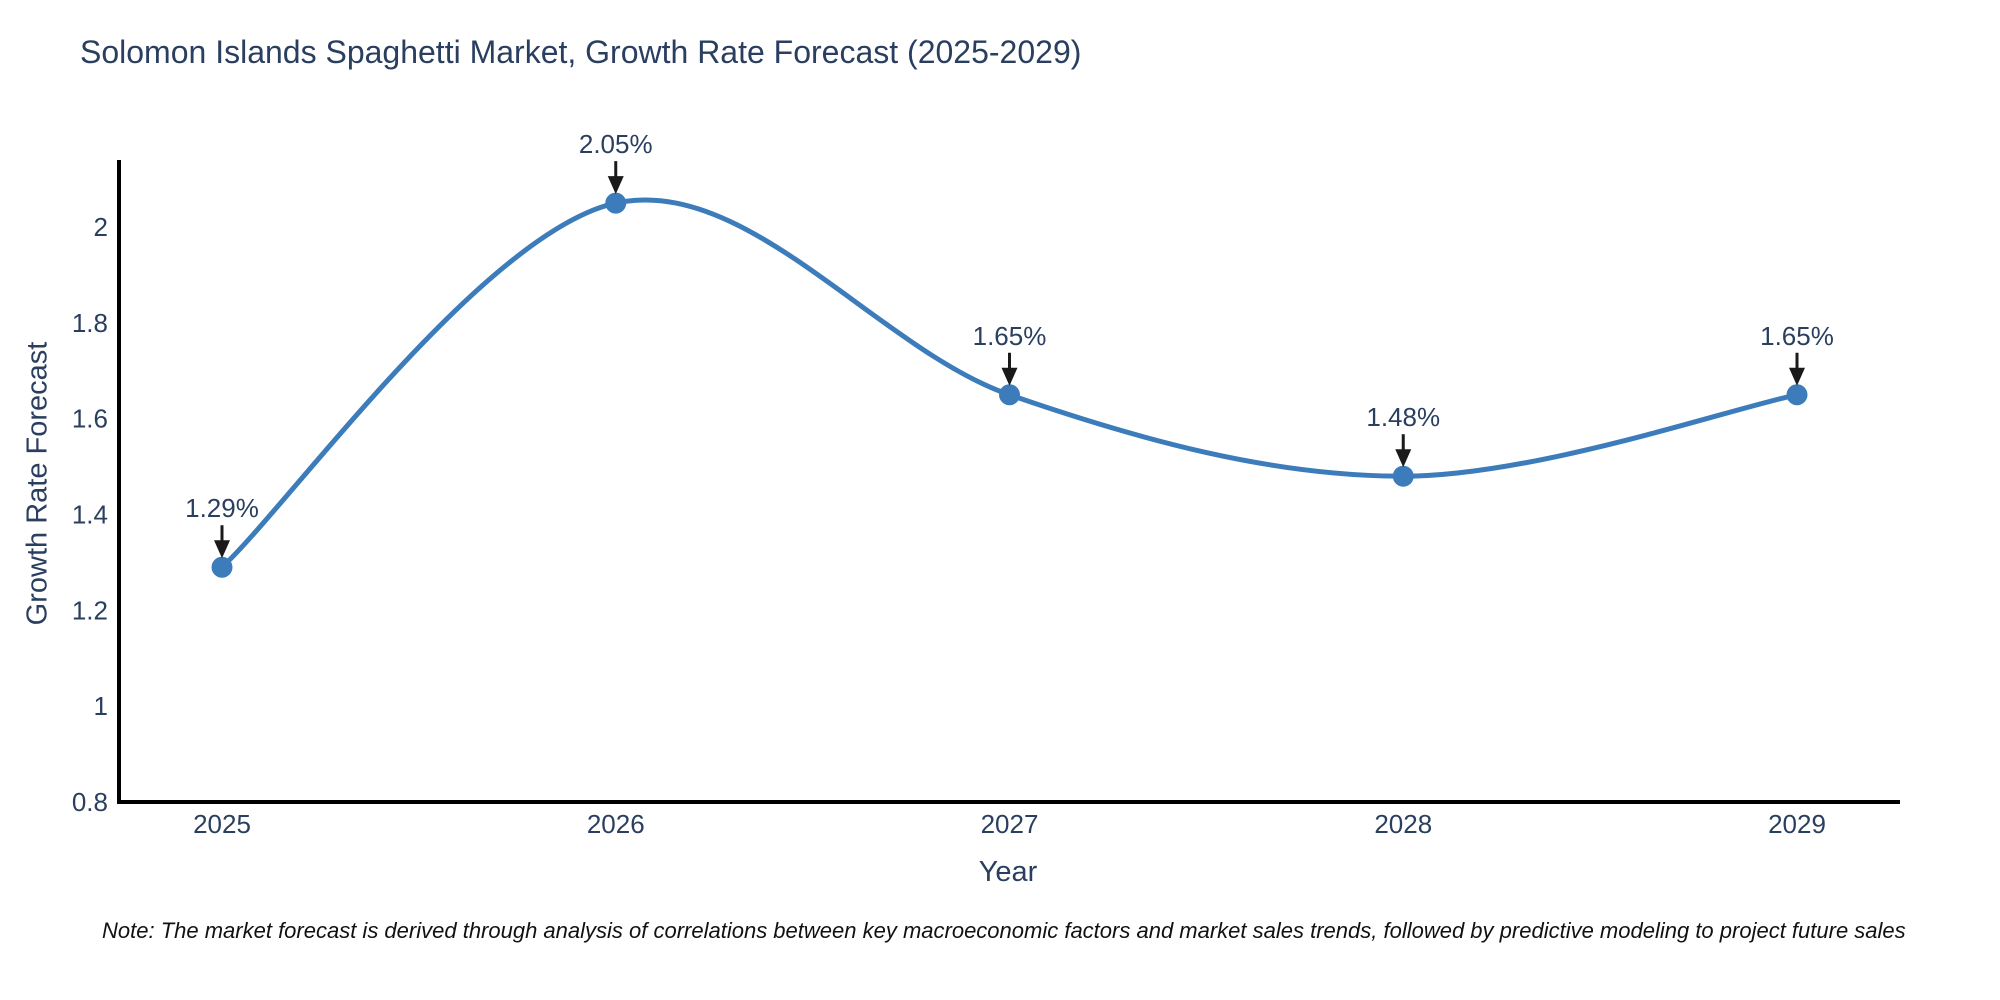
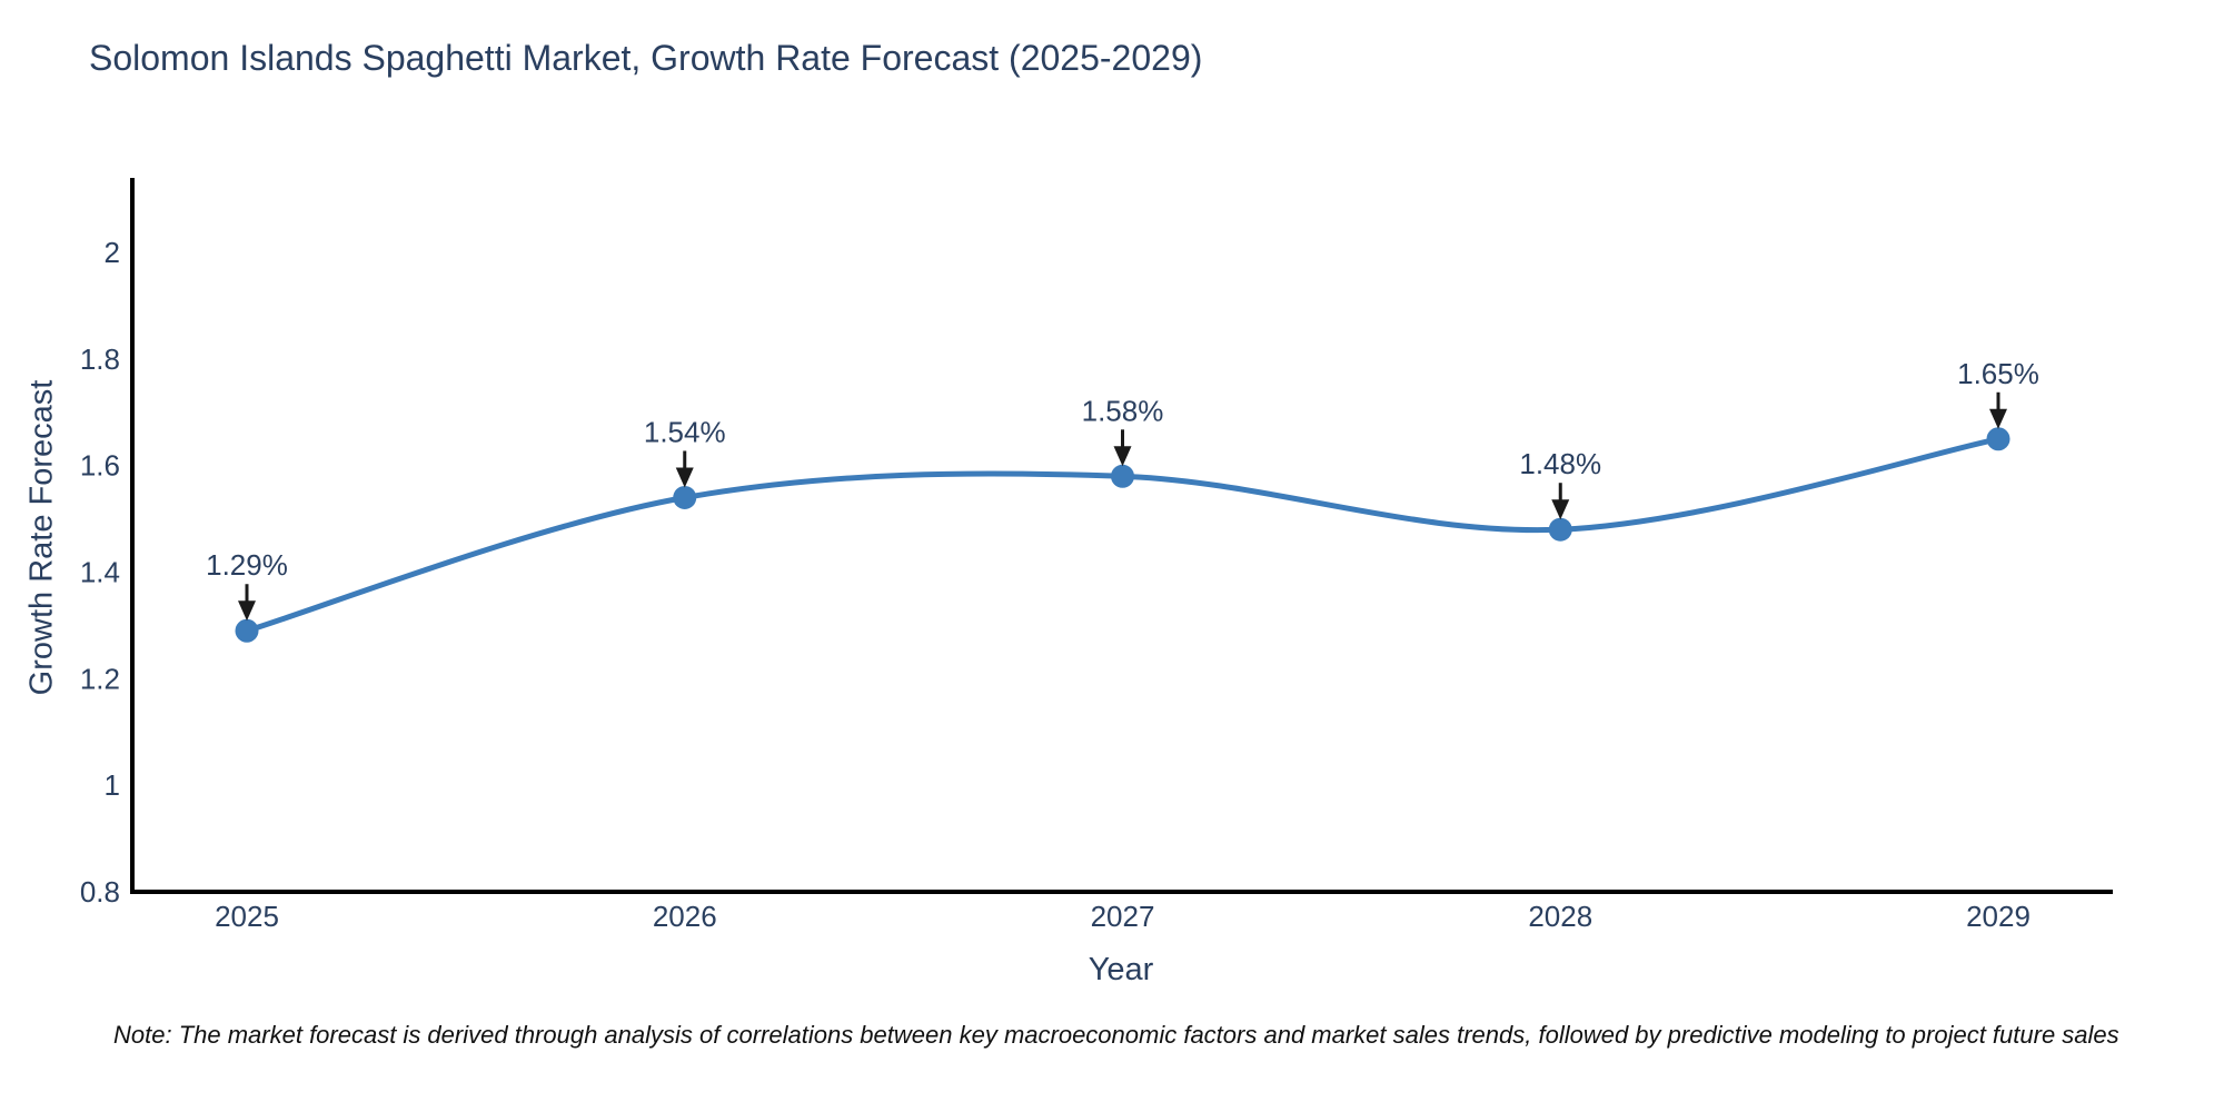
2026: 2.05% -> 1.54%
2027: 1.65% -> 1.58%
